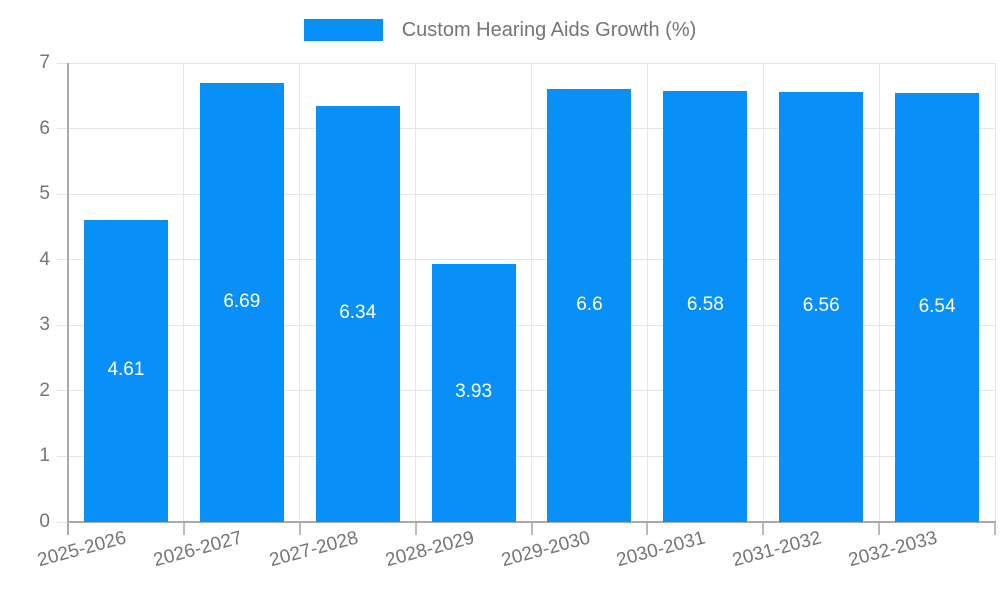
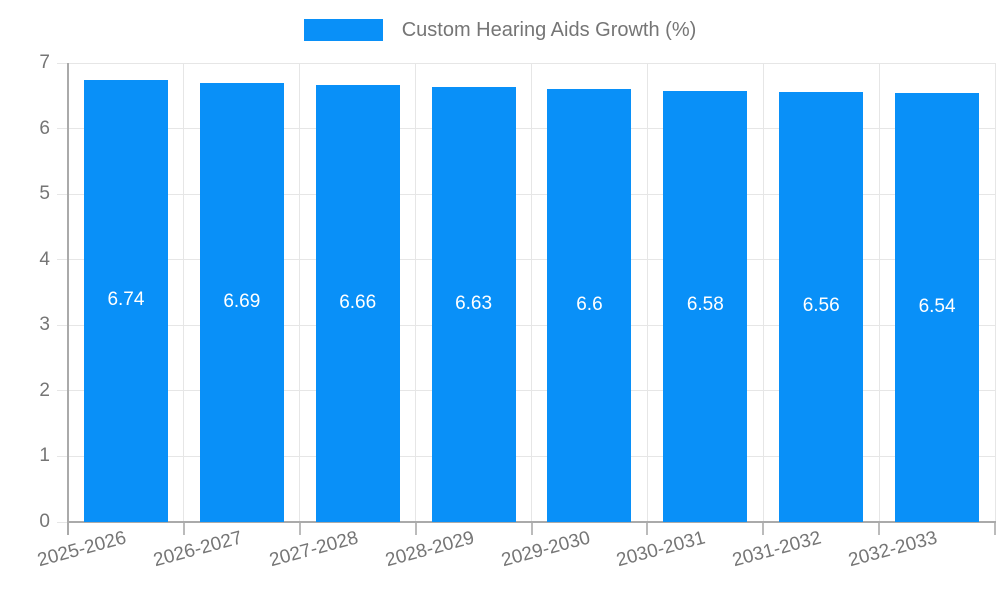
2025-2026: 4.61 -> 6.74
2027-2028: 6.34 -> 6.66
2028-2029: 3.93 -> 6.63
